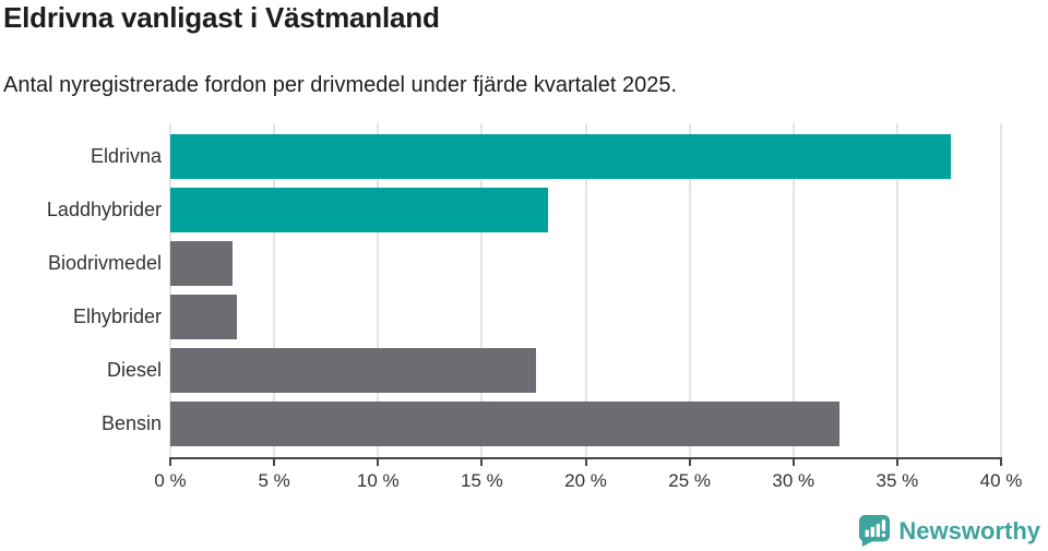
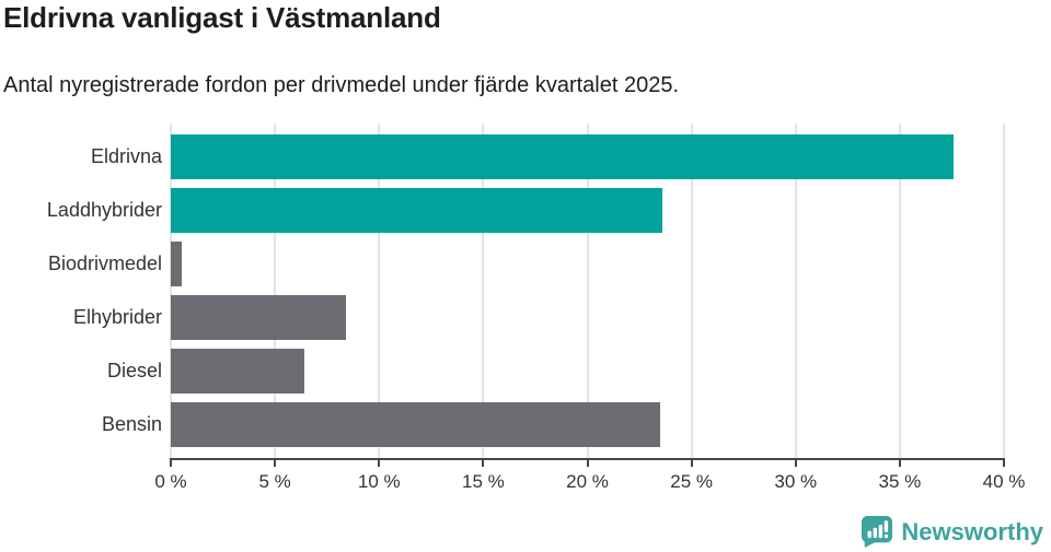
Laddhybrider: 18.2% -> 23.6%
Biodrivmedel: 3.0% -> 0.5%
Elhybrider: 3.2% -> 8.4%
Diesel: 17.6% -> 6.4%
Bensin: 32.2% -> 23.5%
